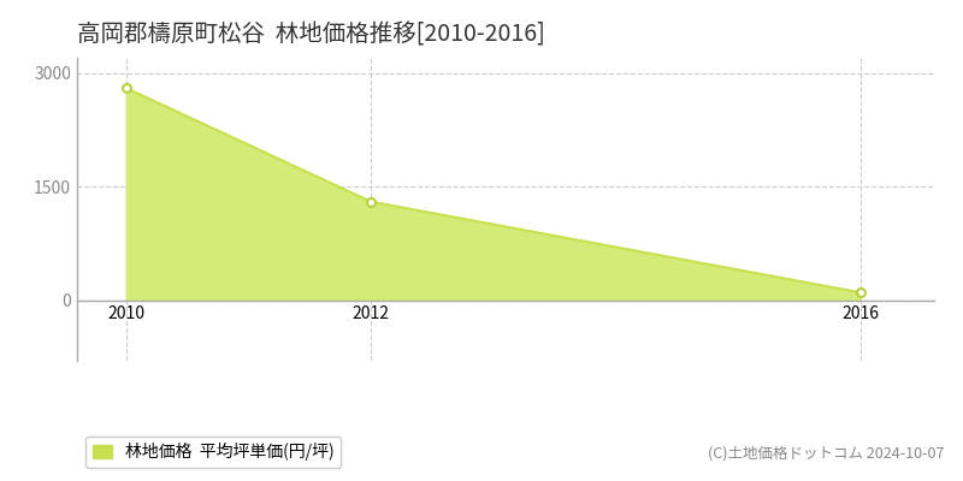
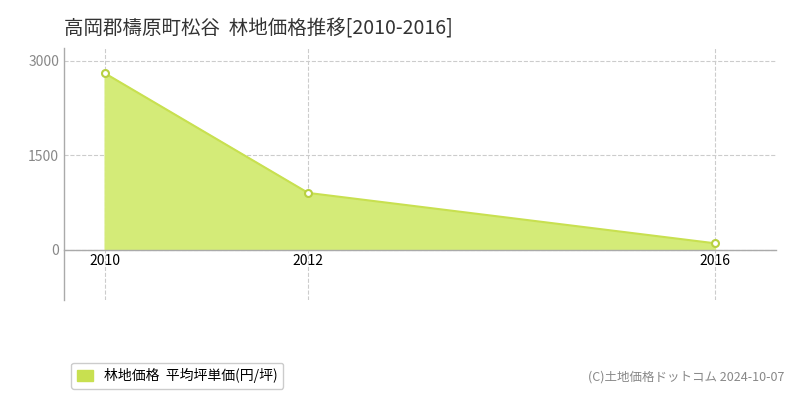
2012: 1300 -> 900
